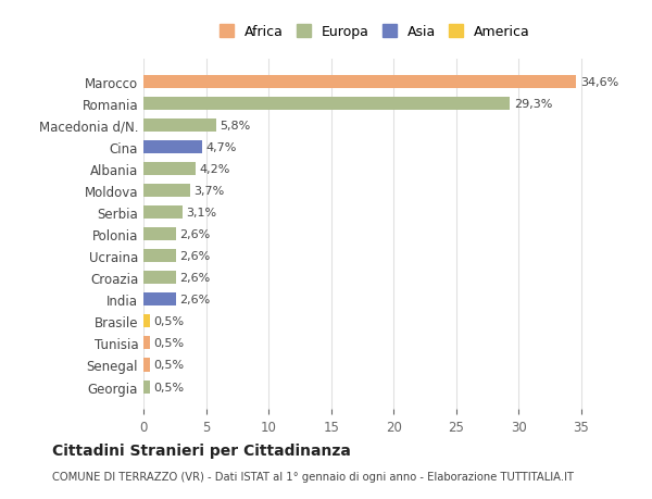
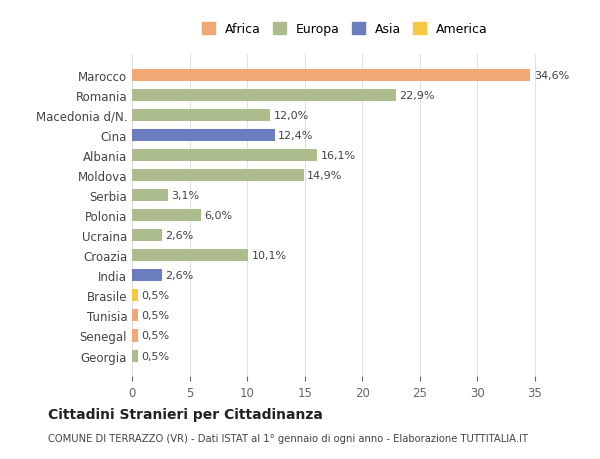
Romania: 29,3% -> 22,9%
Macedonia d/N.: 5,8% -> 12,0%
Cina: 4,7% -> 12,4%
Albania: 4,2% -> 16,1%
Moldova: 3,7% -> 14,9%
Polonia: 2,6% -> 6,0%
Croazia: 2,6% -> 10,1%
